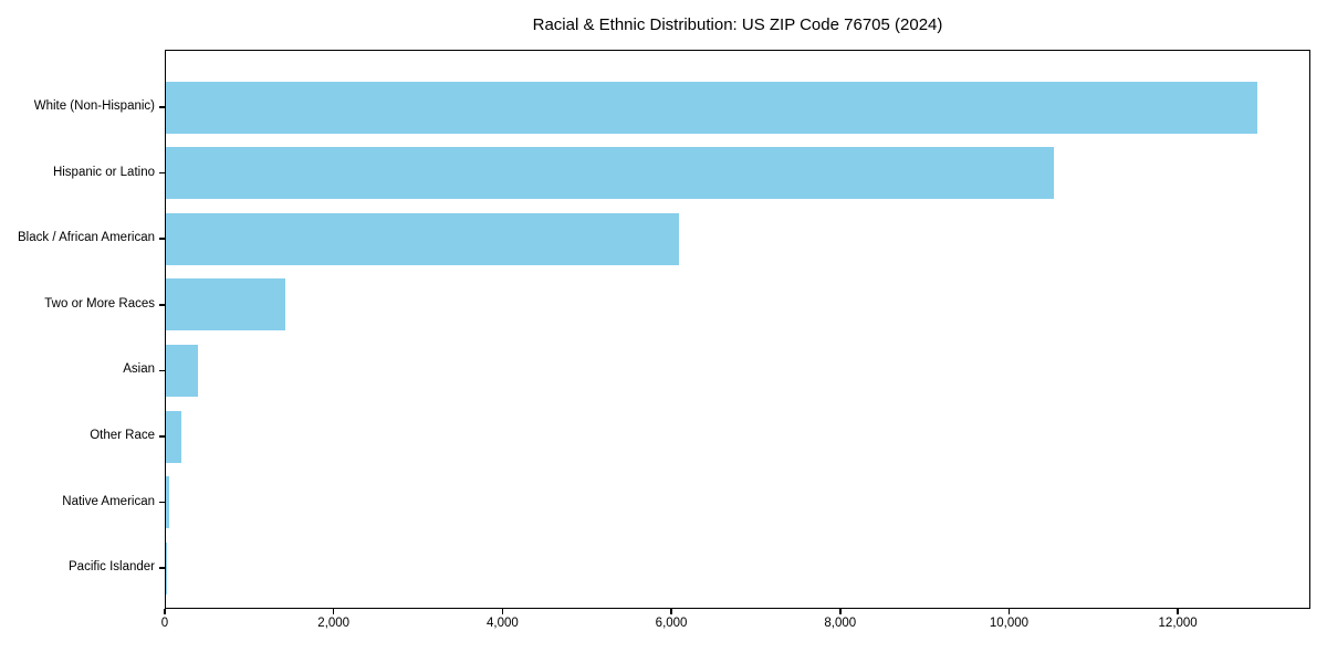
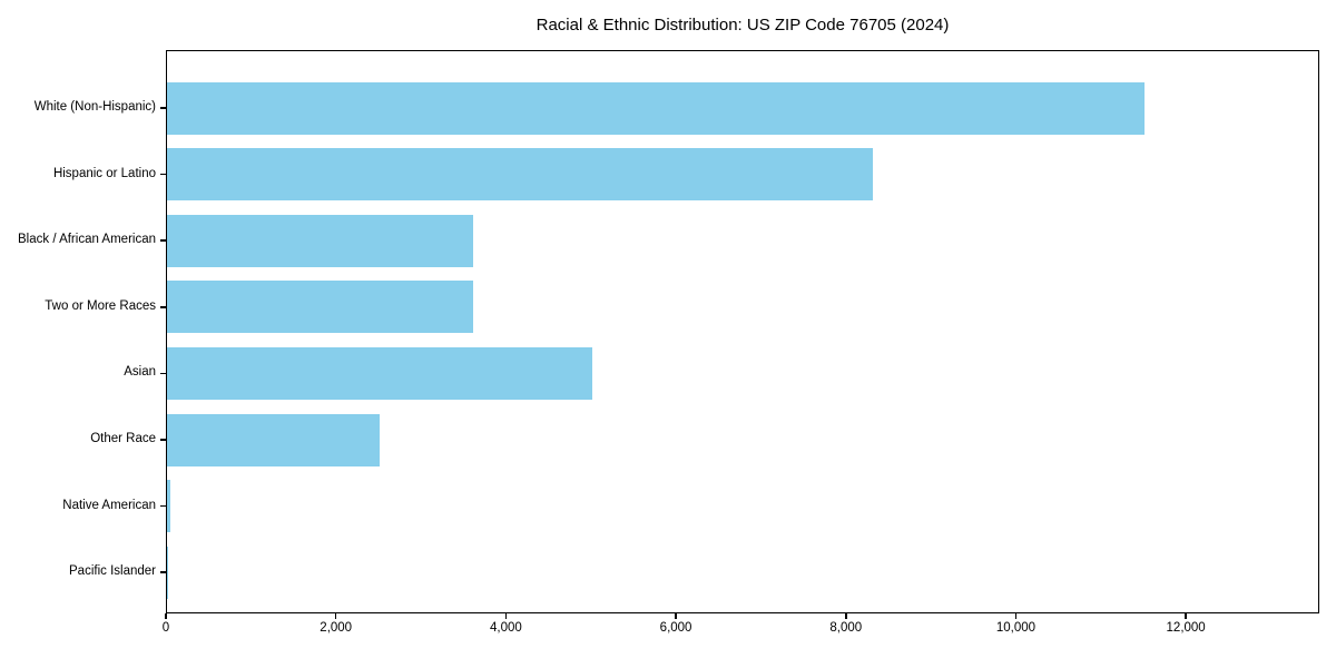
White (Non-Hispanic): 12900 -> 11500
Hispanic or Latino: 10500 -> 8300
Black / African American: 6100 -> 3600
Two or More Races: 1400 -> 3600
Asian: 400 -> 5000
Other Race: 200 -> 2500
